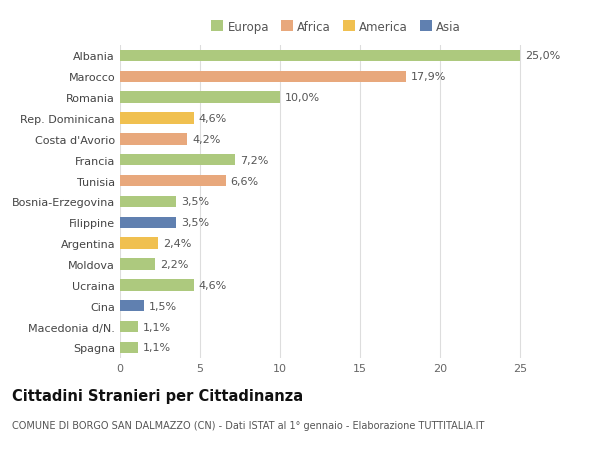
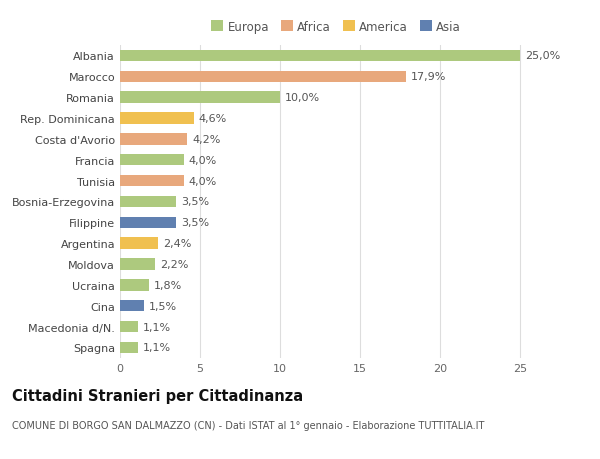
Francia: 7,2% -> 4,0%
Tunisia: 6,6% -> 4,0%
Ucraina: 4,6% -> 1,8%
